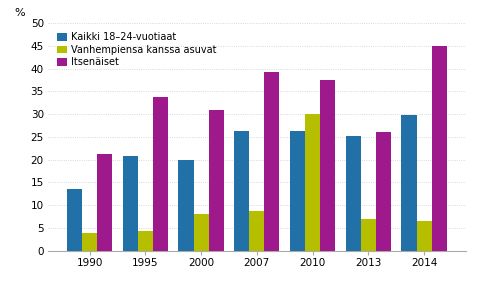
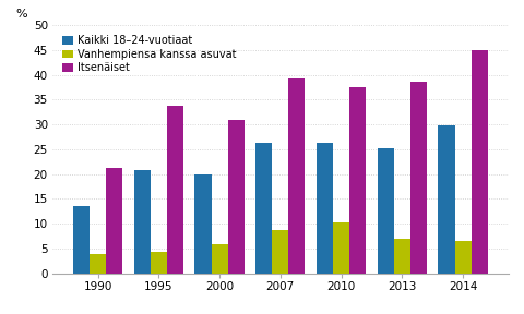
Vanhempiensa kanssa asuvat/2000: 8.0 -> 5.8
Vanhempiensa kanssa asuvat/2010: 30.0 -> 10.3
Itsenäiset/2013: 26.0 -> 38.5
